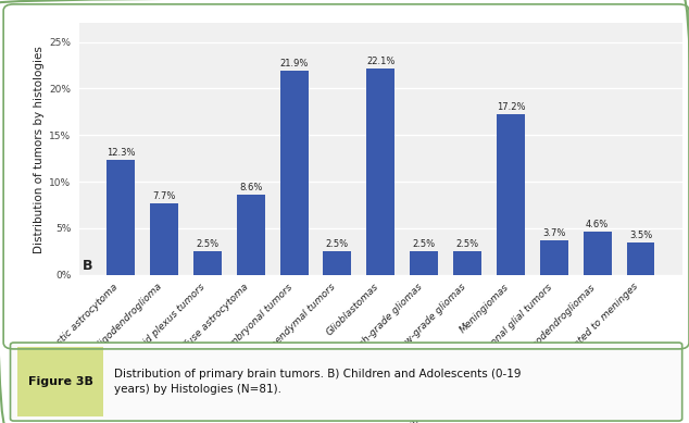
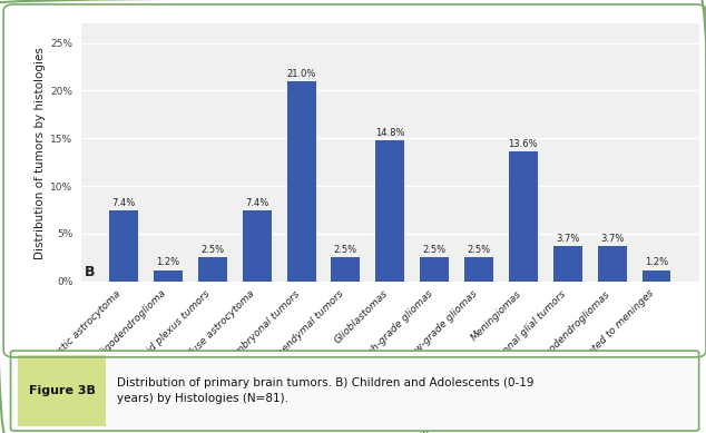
Anaplastic astrocytoma: 12.3% -> 7.4%
Anaplastic oligodendroglioma: 7.7% -> 1.2%
Diffuse astrocytoma: 8.6% -> 7.4%
Embryonal tumors: 21.9% -> 21.0%
Glioblastomas: 22.1% -> 14.8%
Meningiomas: 17.2% -> 13.6%
Oligodendrogliomas: 4.6% -> 3.7%
Other neoplasms related to meninges: 3.5% -> 1.2%
